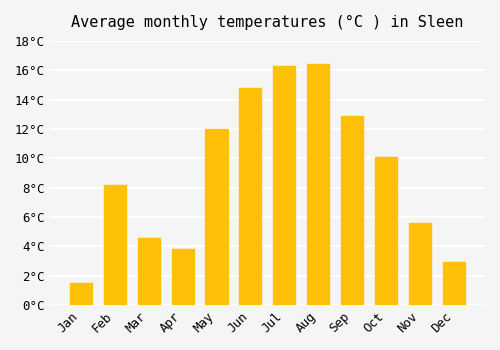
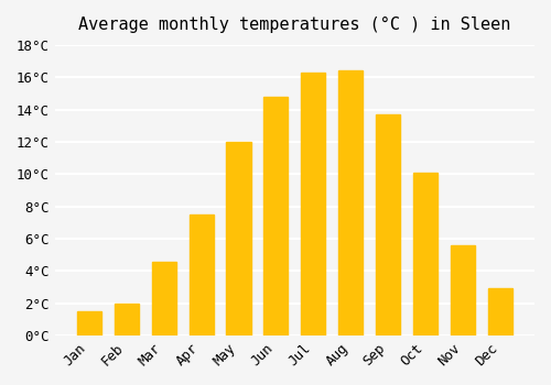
Feb: 8.2°C -> 2.0°C
Apr: 3.8°C -> 7.5°C
Sep: 12.9°C -> 13.7°C
